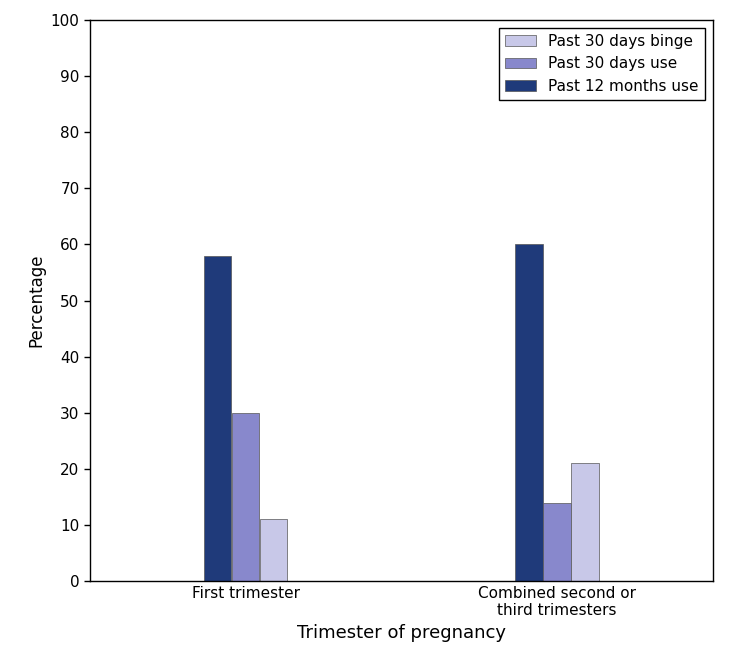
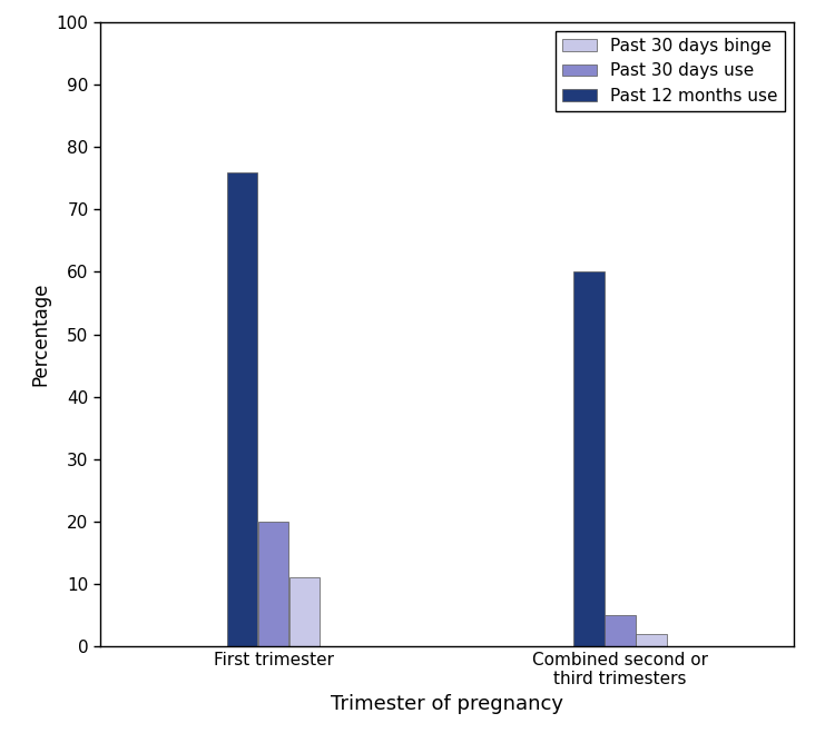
Past 12 months use/First trimester: 58 -> 76
Past 30 days use/First trimester: 30 -> 20
Past 30 days use/Combined second or third trimesters: 14 -> 5
Past 30 days binge/Combined second or third trimesters: 21 -> 2
